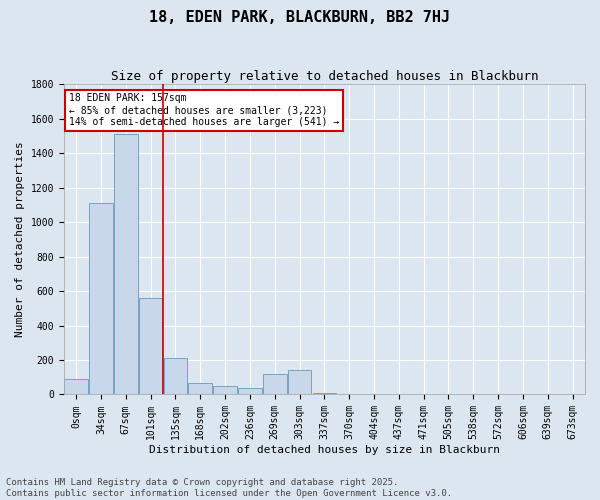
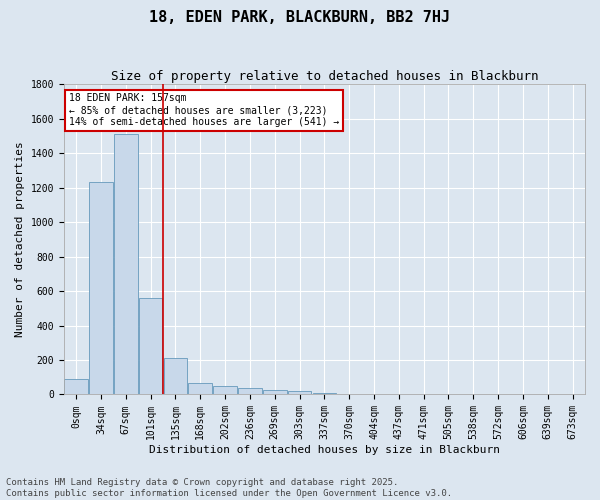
34sqm: 1110 -> 1230
269sqm: 120 -> 30
303sqm: 140 -> 20
